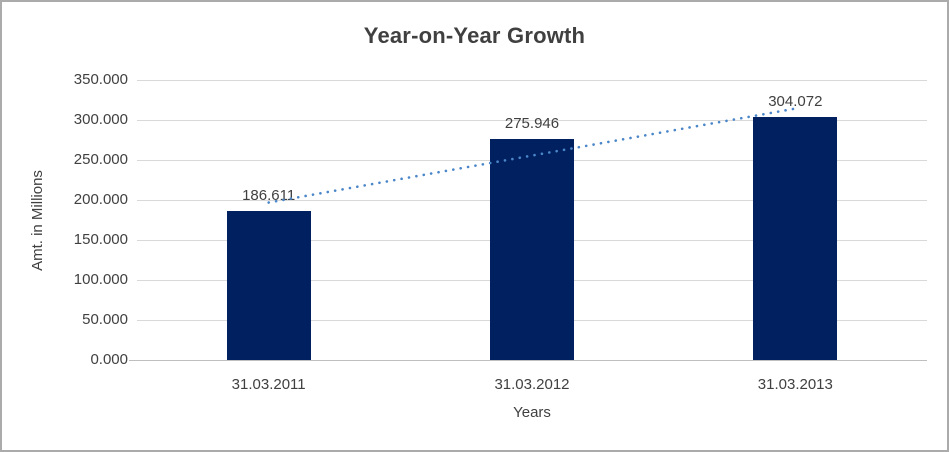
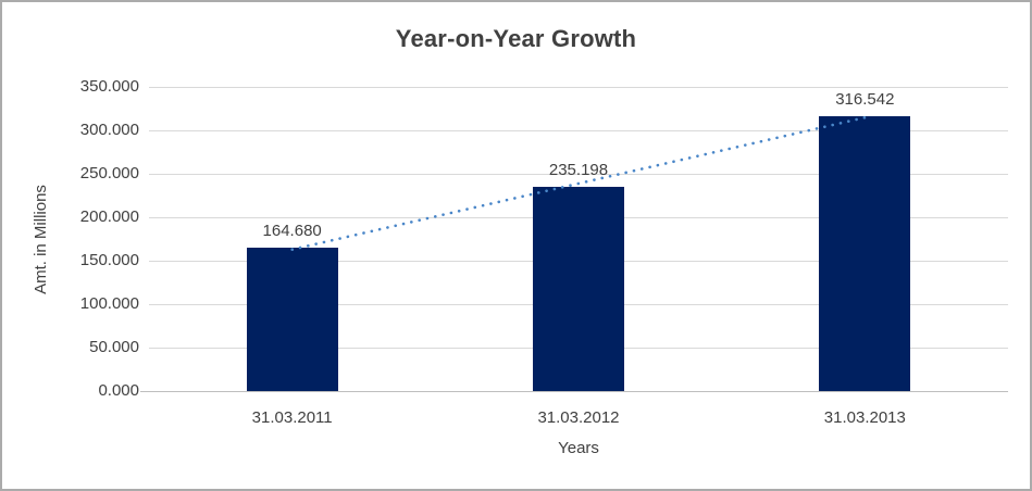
31.03.2011: 186.611 -> 164.680
31.03.2012: 275.946 -> 235.198
31.03.2013: 304.072 -> 316.542
